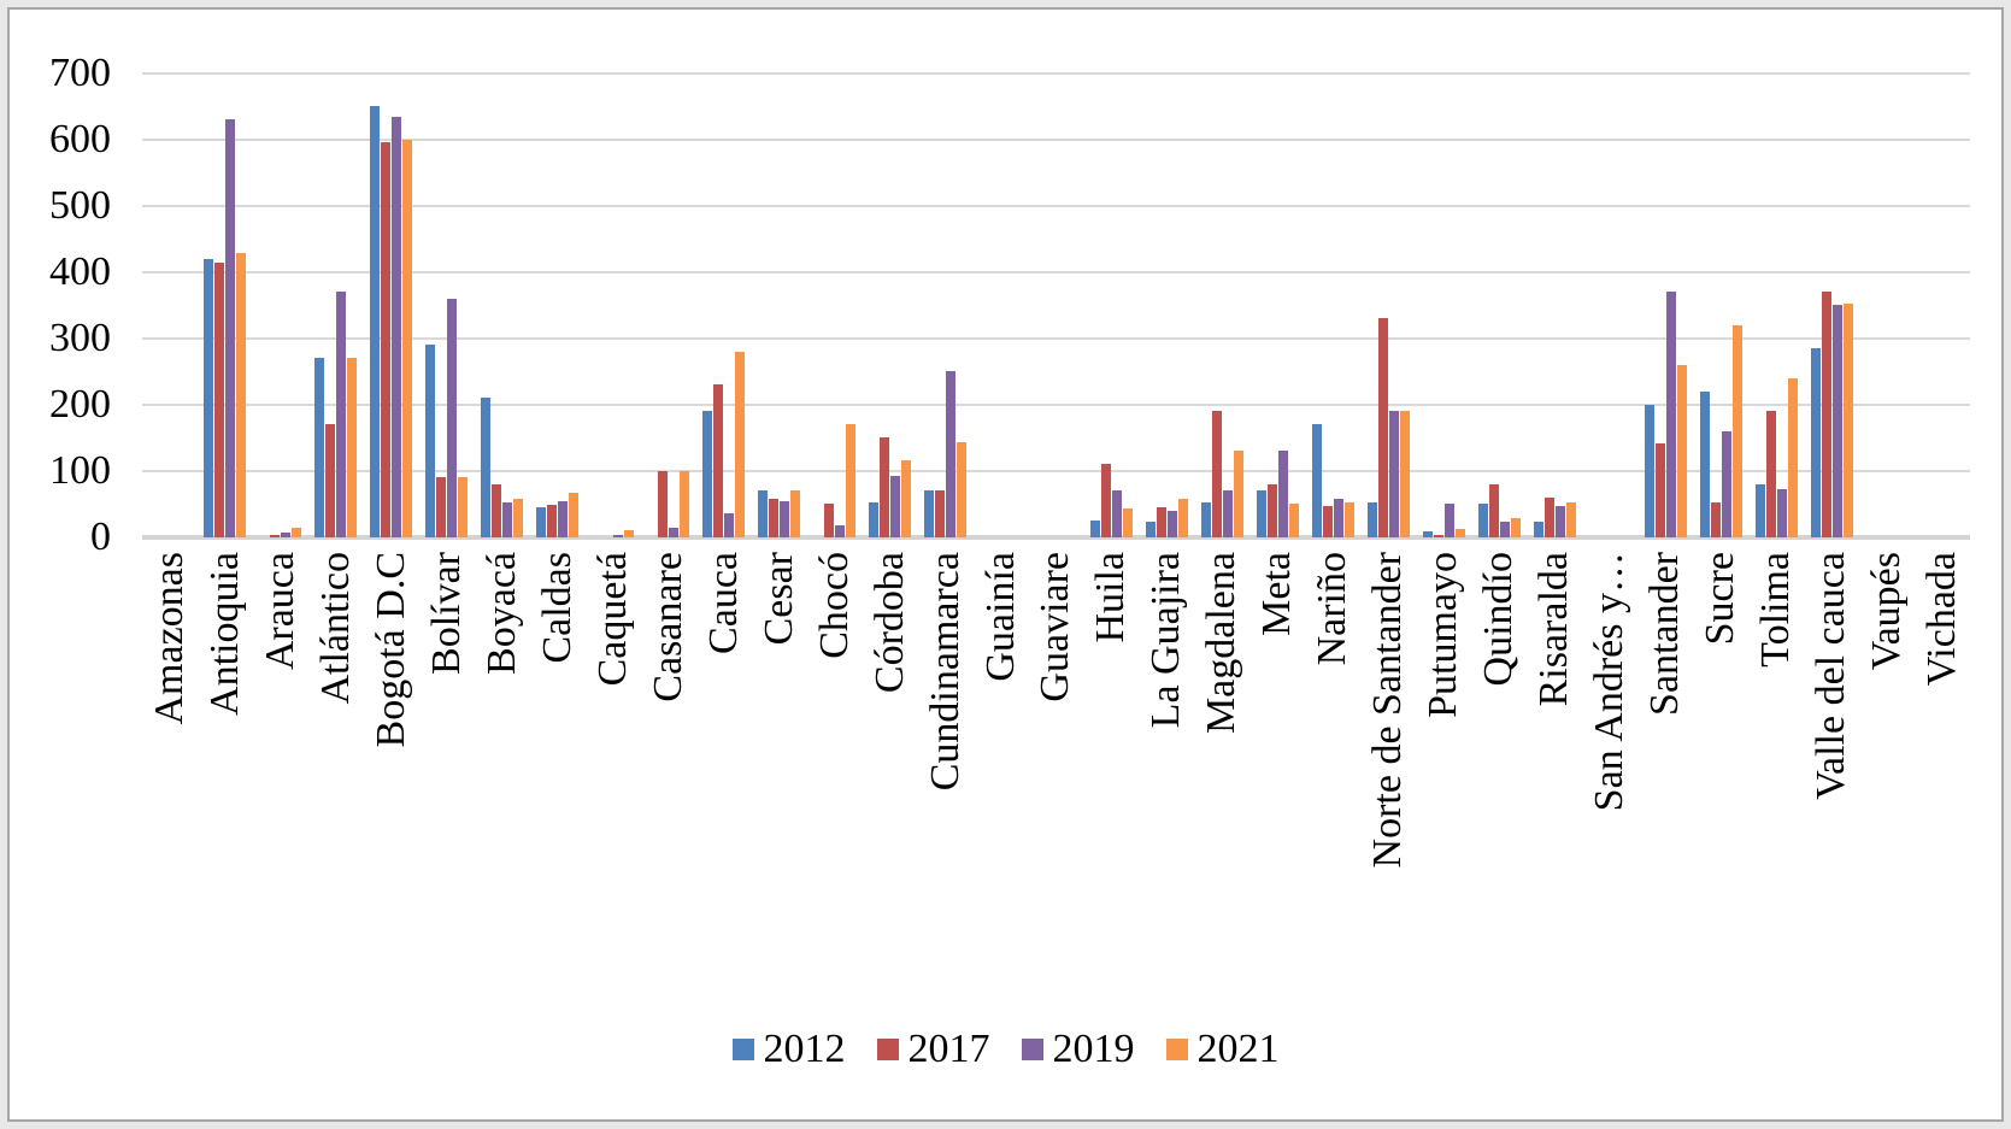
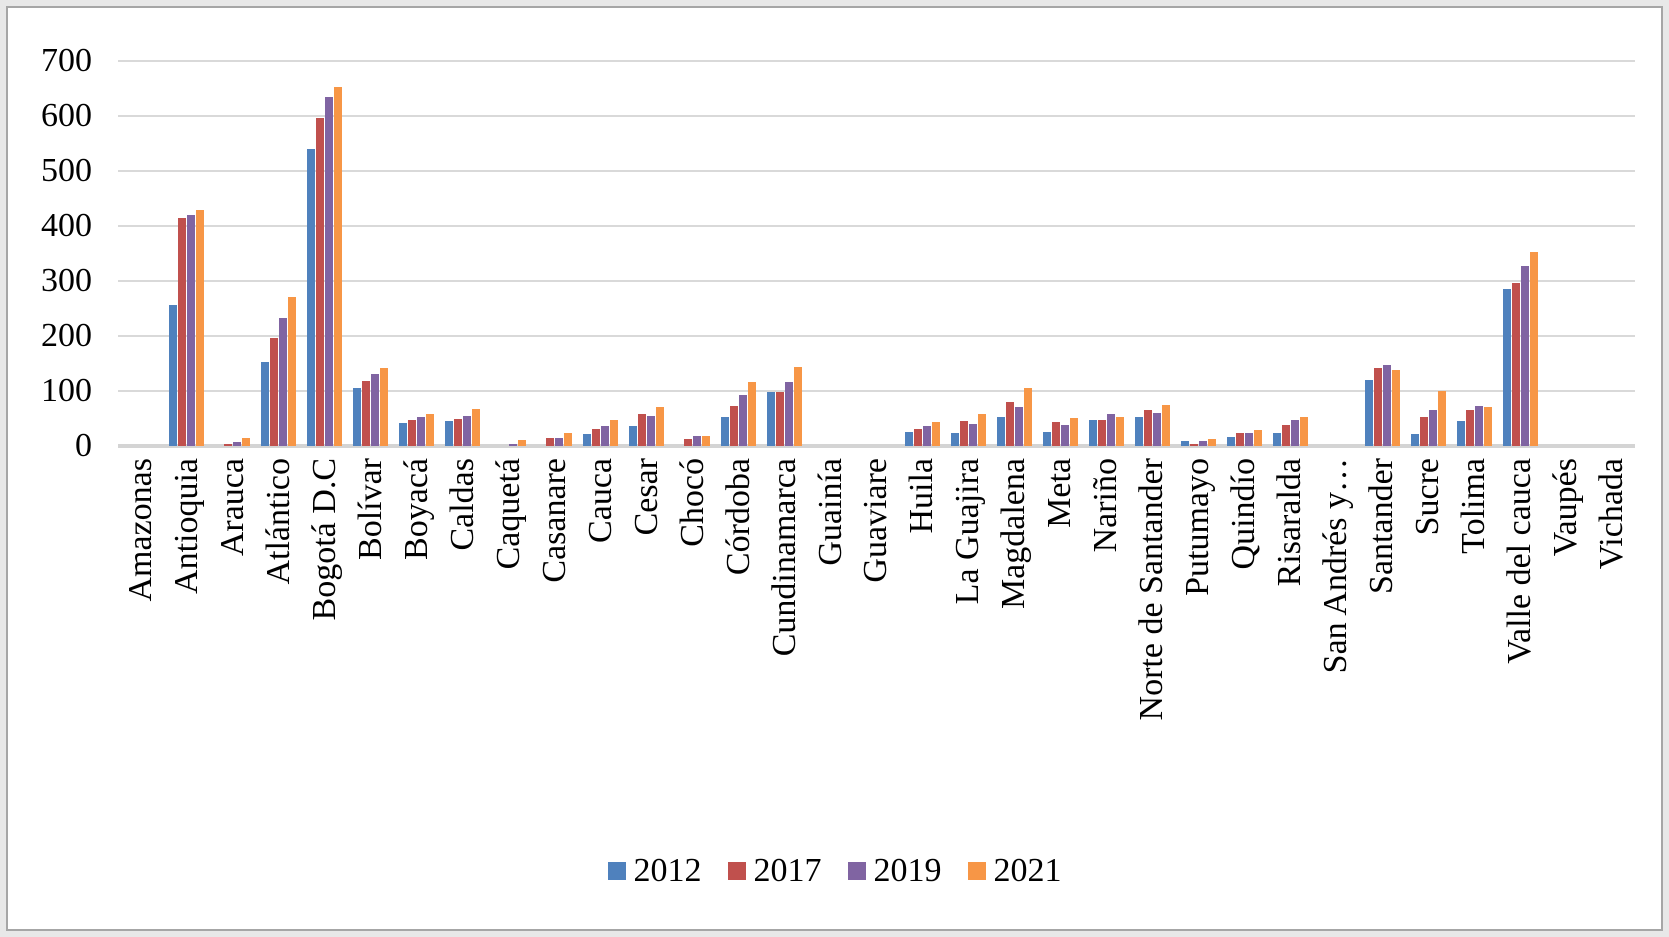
2012/Antioquia: 420 -> 260
2019/Antioquia: 630 -> 420
2012/Atlántico: 270 -> 150
2017/Atlántico: 170 -> 200
2019/Atlántico: 370 -> 230
2012/Bogotá D.C: 650 -> 540
2021/Bogotá D.C: 600 -> 650
2012/Bolívar: 290 -> 100
2017/Bolívar: 90 -> 120
2019/Bolívar: 360 -> 130
2021/Bolívar: 90 -> 140
2012/Boyacá: 210 -> 40
2017/Boyacá: 80 -> 50
2017/Casanare: 100 -> 10
2021/Casanare: 100 -> 20
2012/Cauca: 190 -> 20
2017/Cauca: 230 -> 30
2021/Cauca: 280 -> 50
2012/Cesar: 70 -> 40
2017/Chocó: 50 -> 10
2021/Chocó: 170 -> 20
2017/Córdoba: 150 -> 70
2012/Cundinamarca: 70 -> 100
2017/Cundinamarca: 70 -> 100
2019/Cundinamarca: 250 -> 120
2017/Huila: 110 -> 30
2019/Huila: 70 -> 40
2017/Magdalena: 190 -> 80
2021/Magdalena: 130 -> 100
2012/Meta: 70 -> 30
2017/Meta: 80 -> 40
2019/Meta: 130 -> 40
2012/Nariño: 170 -> 50
2017/Norte de Santander: 330 -> 70
2019/Norte de Santander: 190 -> 60
2021/Norte de Santander: 190 -> 70
2019/Putumayo: 50 -> 10
2012/Quindío: 50 -> 20
2017/Quindío: 80 -> 20
2017/Risaralda: 60 -> 40
2012/Santander: 200 -> 120
2019/Santander: 370 -> 150
2021/Santander: 260 -> 140
2012/Sucre: 220 -> 20
2019/Sucre: 160 -> 60
2021/Sucre: 320 -> 100
2012/Tolima: 80 -> 40
2017/Tolima: 190 -> 60
2021/Tolima: 240 -> 70
2017/Valle del cauca: 370 -> 300
2019/Valle del cauca: 350 -> 330
